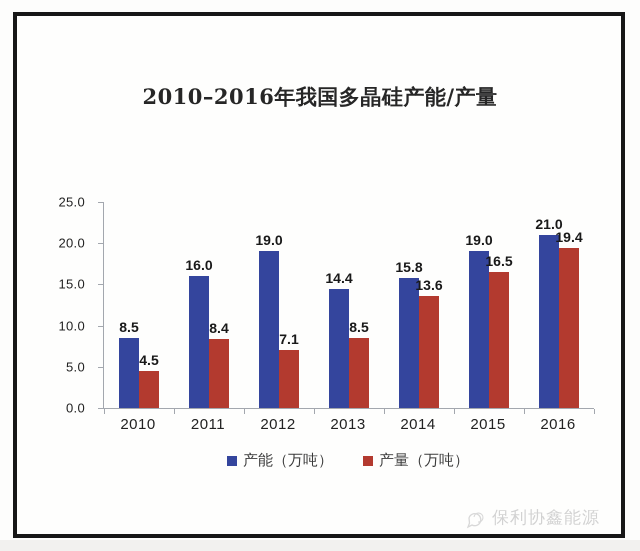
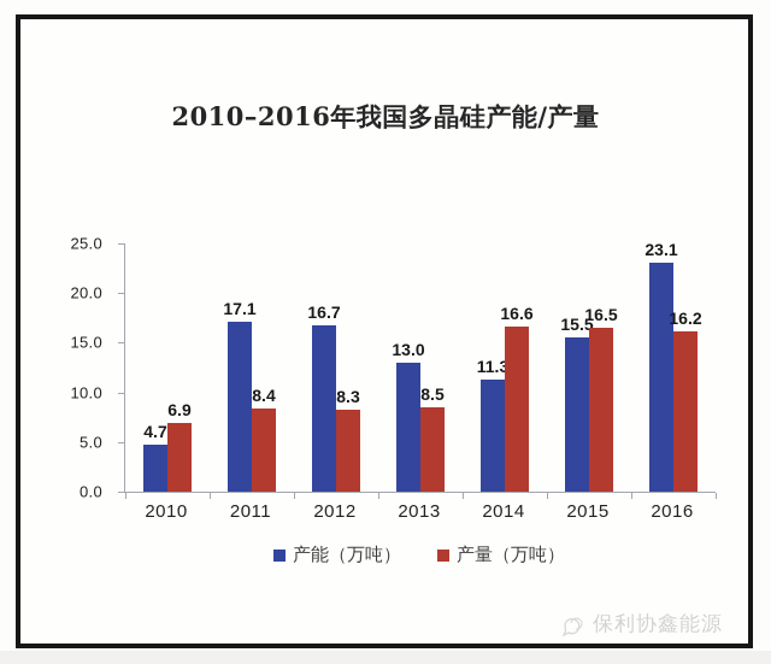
产能（万吨）/2010: 8.5 -> 4.7
产量（万吨）/2010: 4.5 -> 6.9
产能（万吨）/2011: 16.0 -> 17.1
产能（万吨）/2012: 19.0 -> 16.7
产量（万吨）/2012: 7.1 -> 8.3
产能（万吨）/2013: 14.4 -> 13.0
产能（万吨）/2014: 15.8 -> 11.3
产量（万吨）/2014: 13.6 -> 16.6
产能（万吨）/2015: 19.0 -> 15.5
产能（万吨）/2016: 21.0 -> 23.1
产量（万吨）/2016: 19.4 -> 16.2
